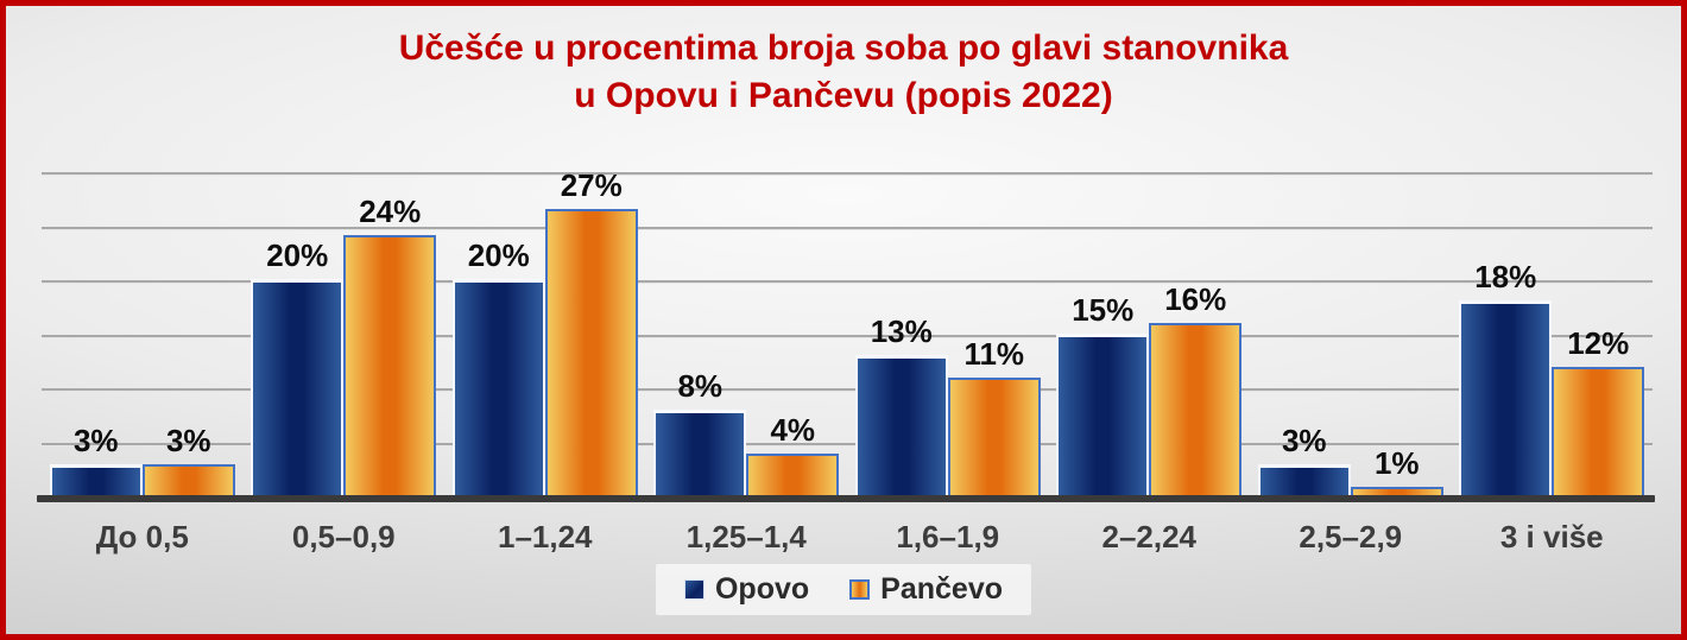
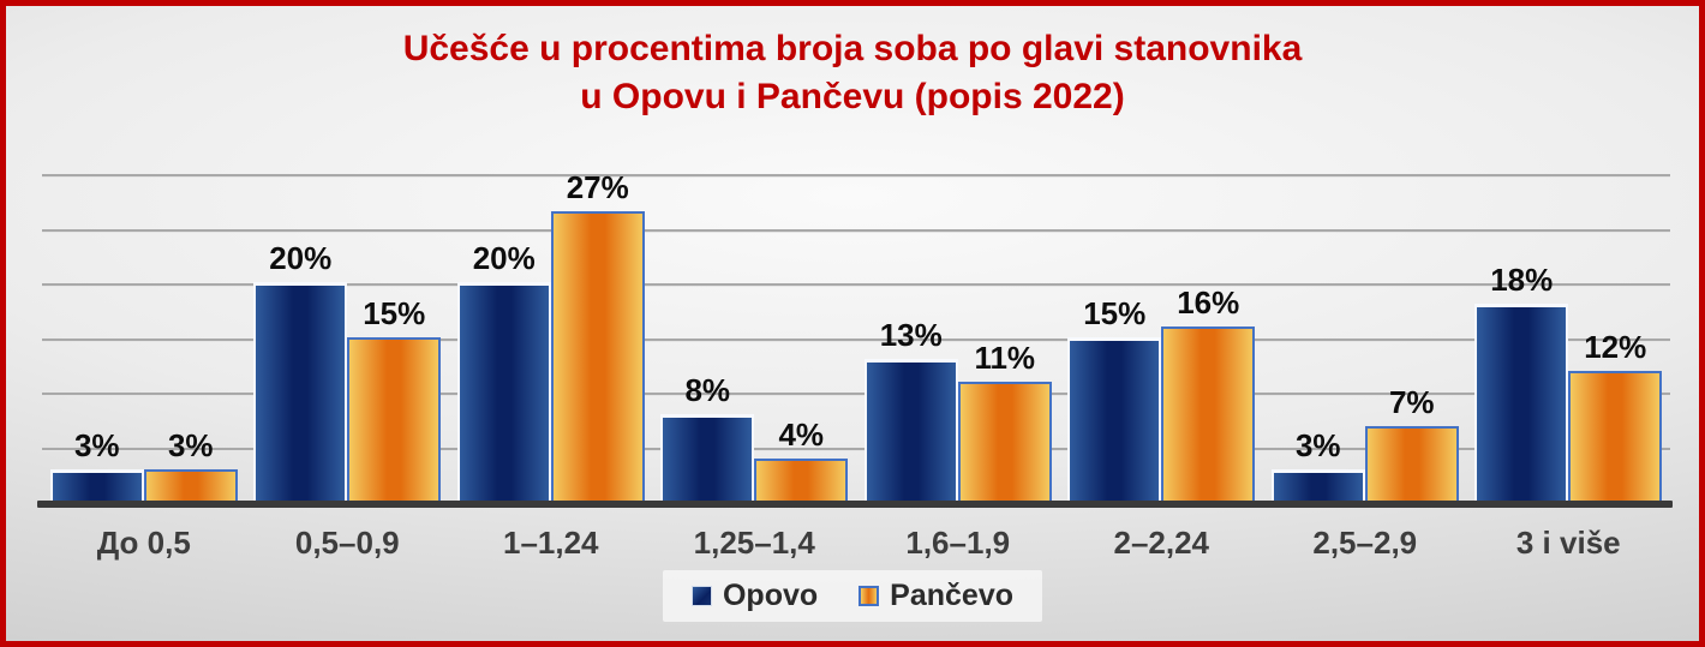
Pančevo/0,5–0,9: 24% -> 15%
Pančevo/2,5–2,9: 1% -> 7%
